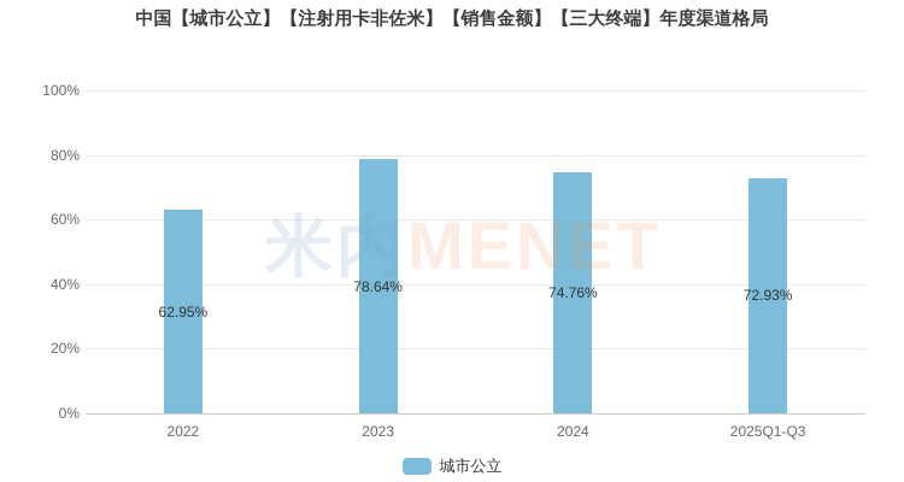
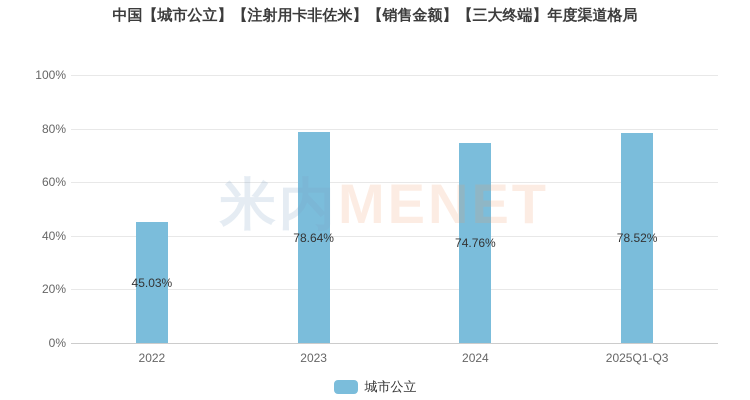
2022: 62.95% -> 45.03%
2025Q1-Q3: 72.93% -> 78.52%
